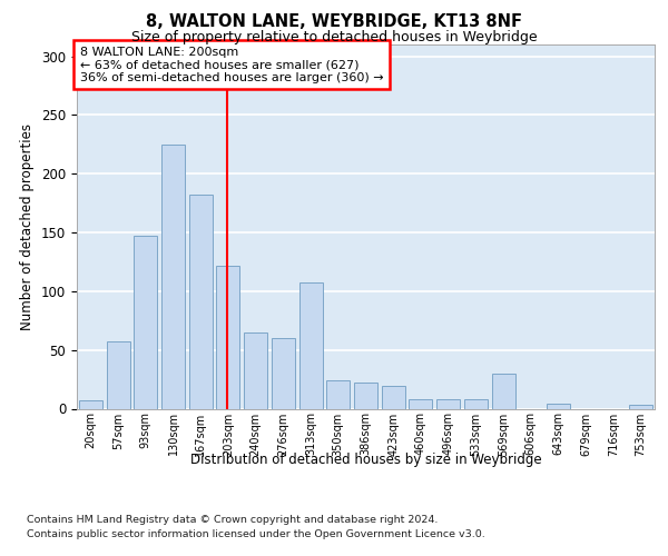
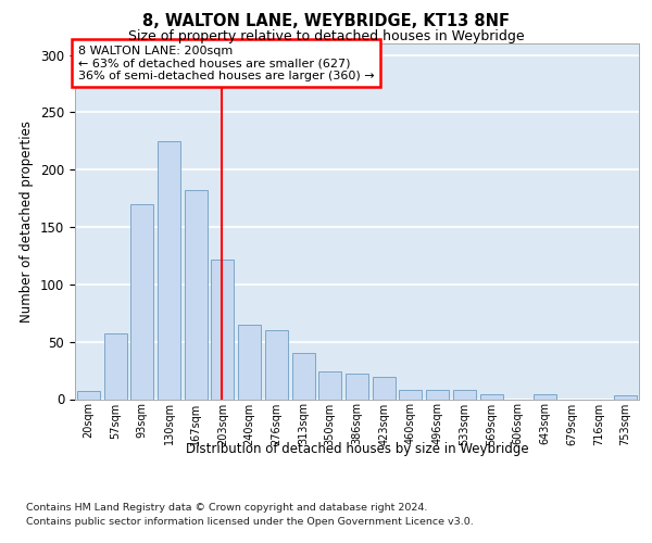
93sqm: 147 -> 170
313sqm: 107 -> 40
569sqm: 30 -> 4
